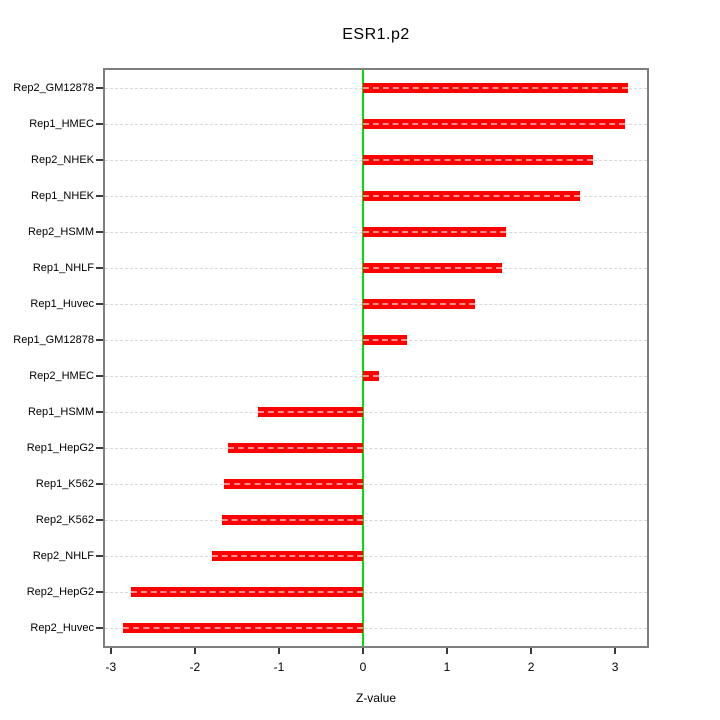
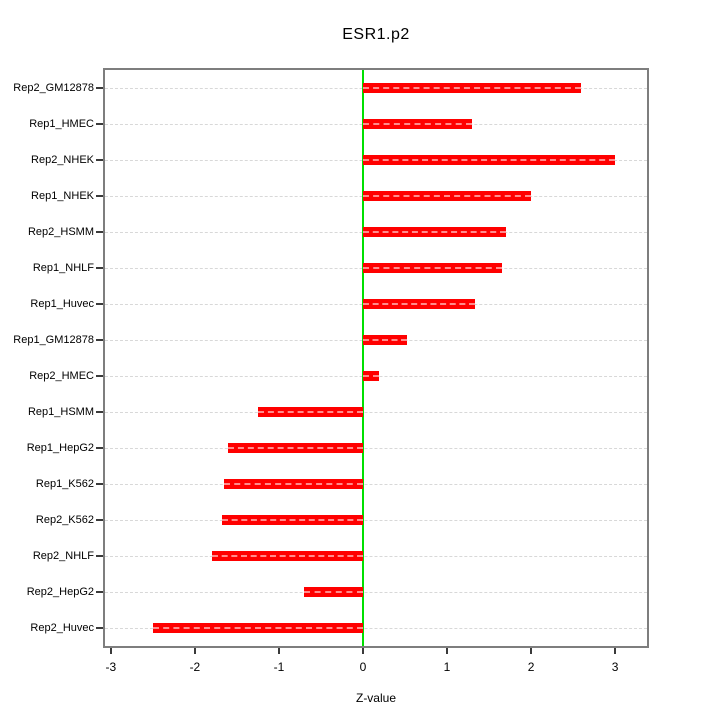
Rep2_GM12878: 3.1 -> 2.6
Rep1_HMEC: 3.1 -> 1.3
Rep2_NHEK: 2.7 -> 3.0
Rep1_NHEK: 2.6 -> 2.0
Rep2_HepG2: -2.8 -> -0.7
Rep2_Huvec: -2.9 -> -2.5
